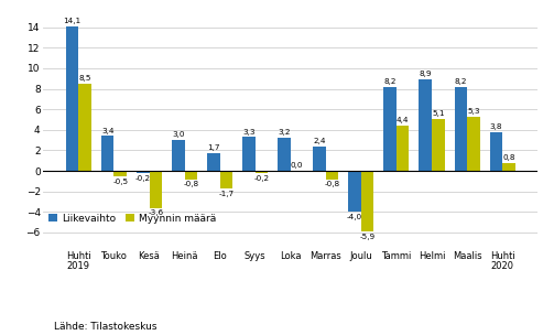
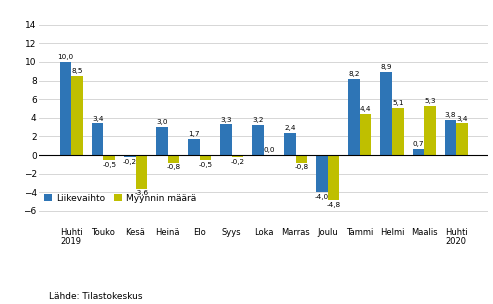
Liikevaihto/Huhti 2019: 14,1 -> 10,0
Myynnin määrä/Elo: -1,7 -> -0,5
Myynnin määrä/Joulu: -5,9 -> -4,8
Liikevaihto/Maalis: 8,2 -> 0,7
Myynnin määrä/Huhti 2020: 0,8 -> 3,4
